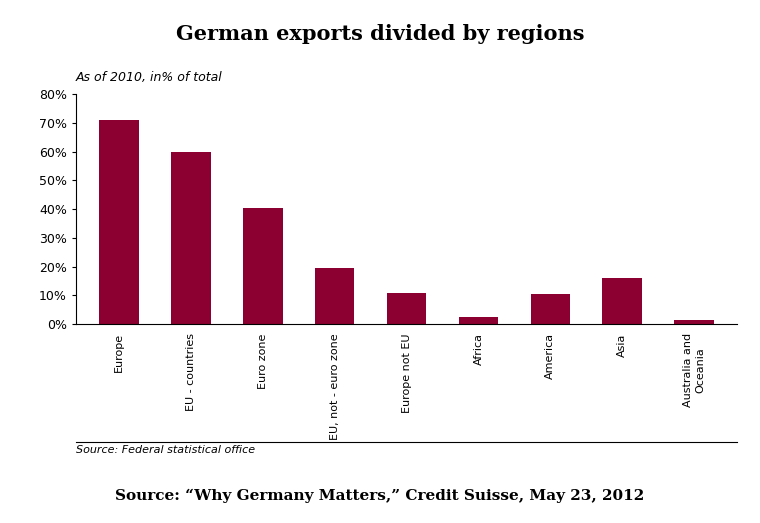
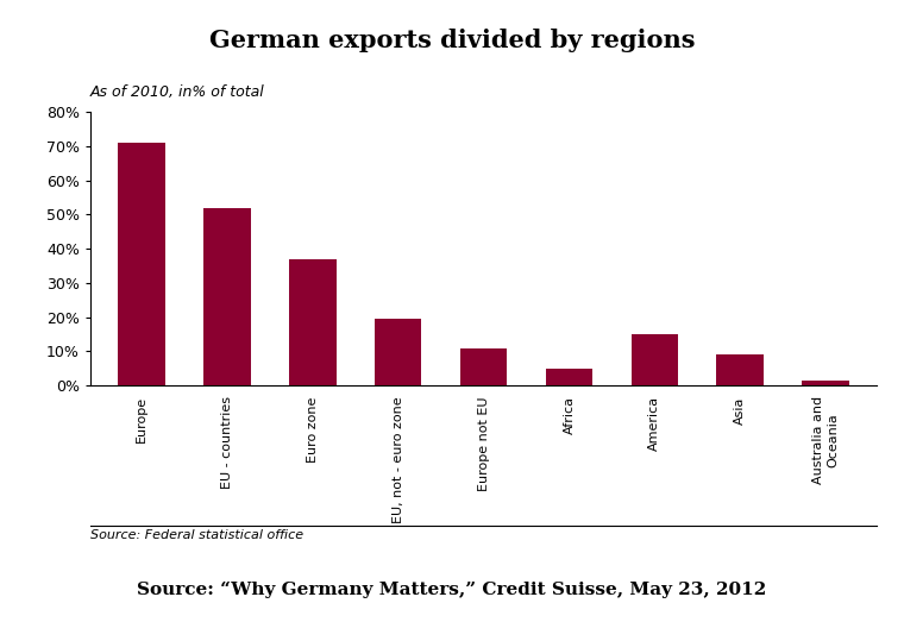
EU - countries: 60.0% -> 52.0%
Euro zone: 40.5% -> 37.0%
Africa: 2.5% -> 5.0%
America: 10.5% -> 15.0%
Asia: 16.0% -> 9.0%
